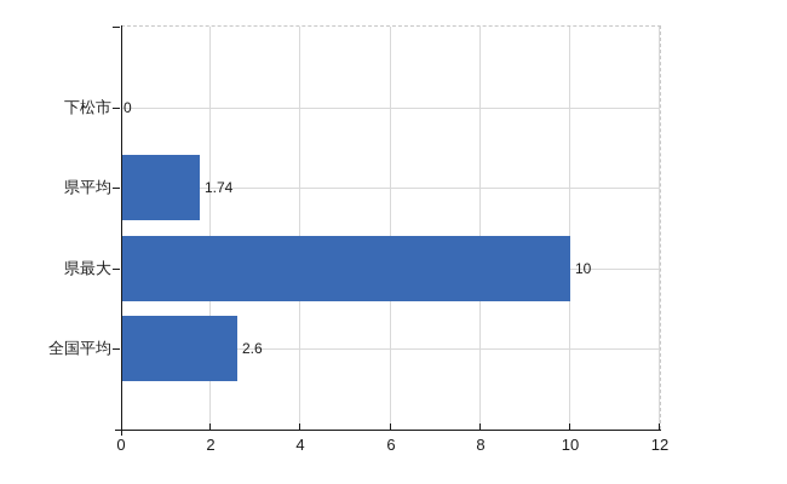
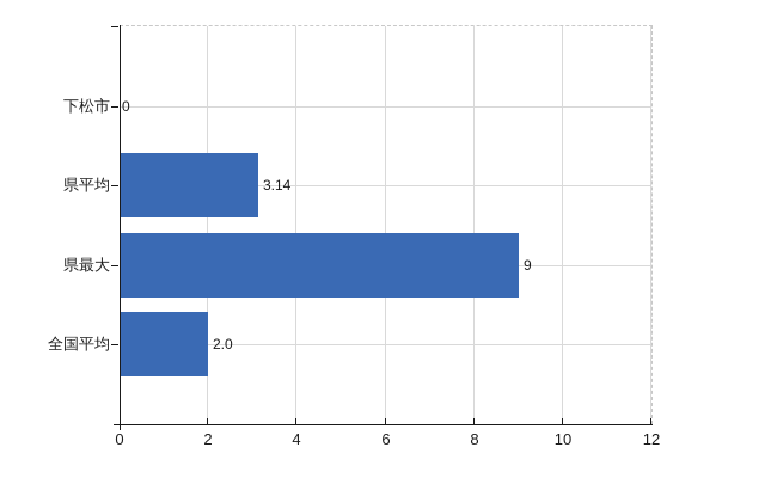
県平均: 1.74 -> 3.14
県最大: 10 -> 9
全国平均: 2.6 -> 2.0
